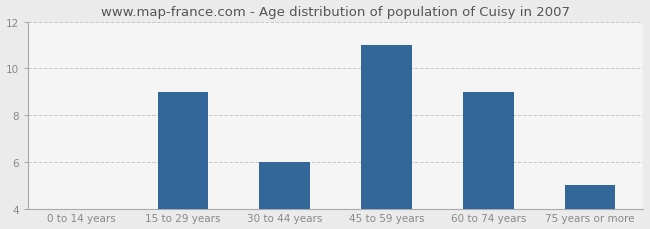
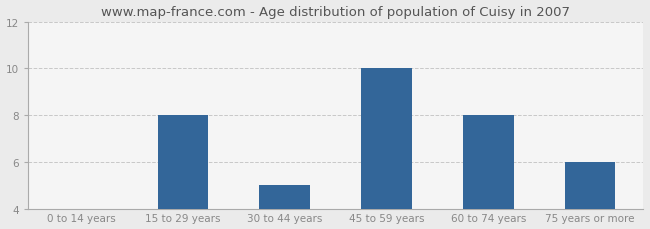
15 to 29 years: 9.00 -> 8.00
30 to 44 years: 6.00 -> 5.00
45 to 59 years: 11.00 -> 10.00
60 to 74 years: 9.00 -> 8.00
75 years or more: 5.00 -> 6.00
